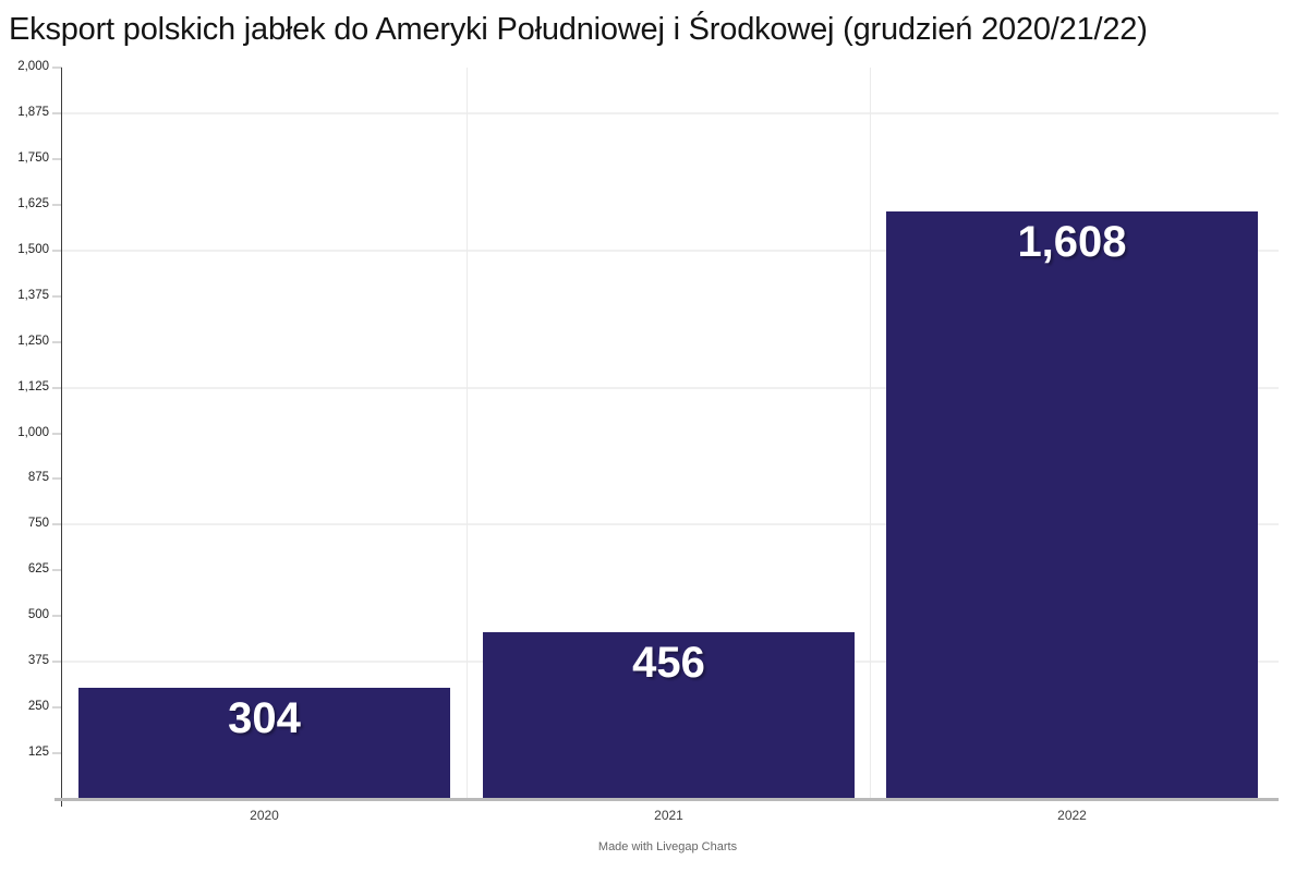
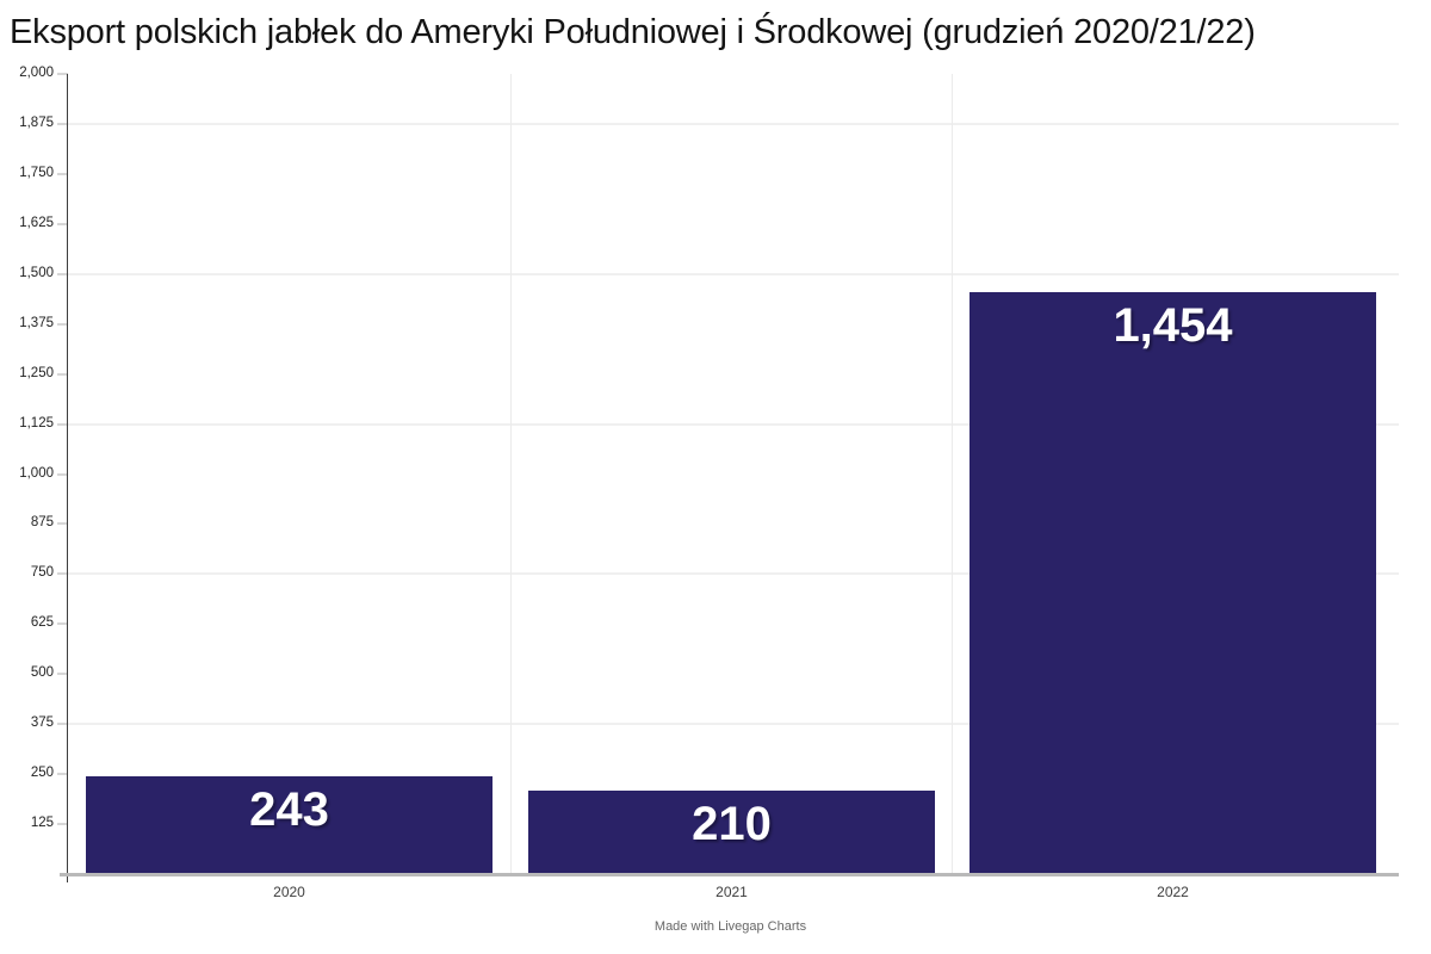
2020: 304 -> 243
2021: 456 -> 210
2022: 1,608 -> 1,454
